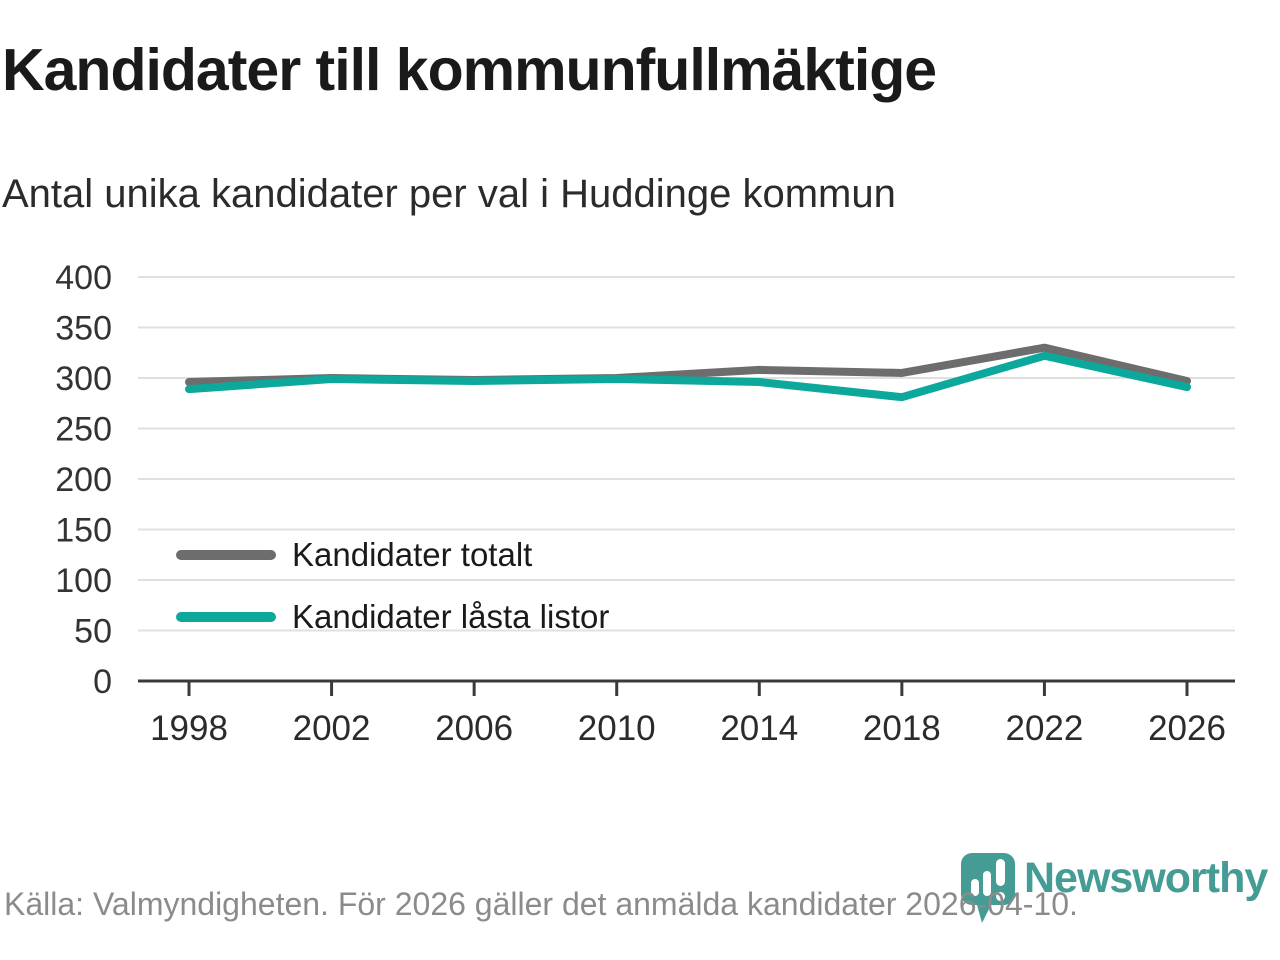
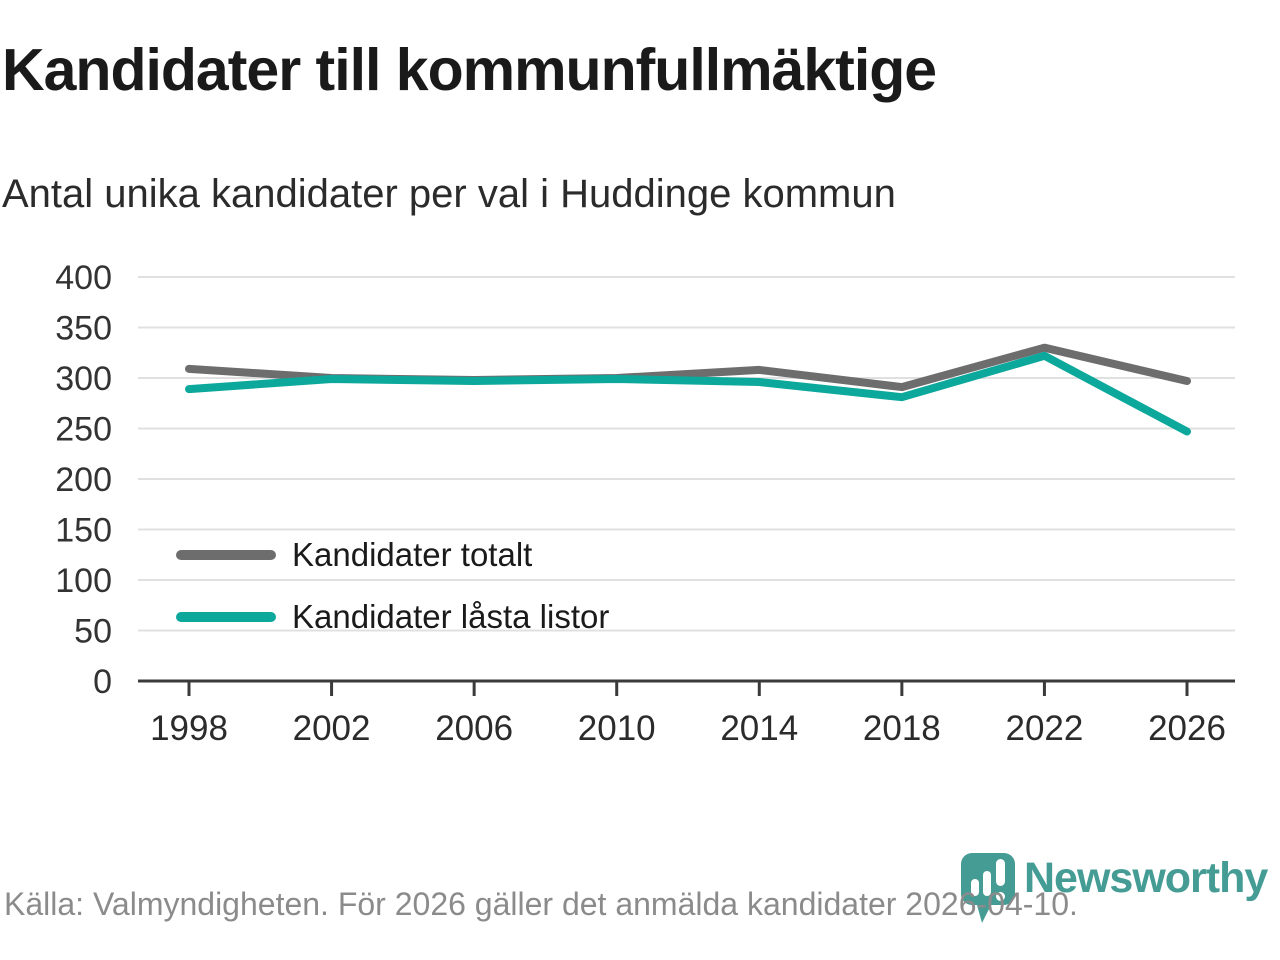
Kandidater totalt/1998: 296 -> 309
Kandidater totalt/2018: 305 -> 291
Kandidater låsta listor/2026: 291 -> 247
